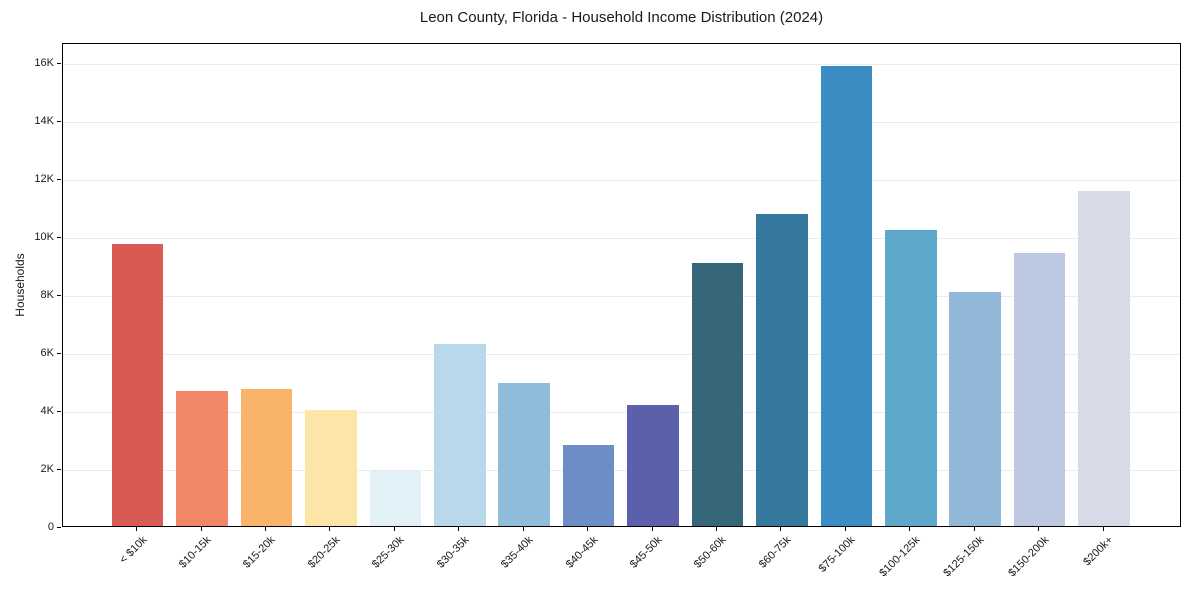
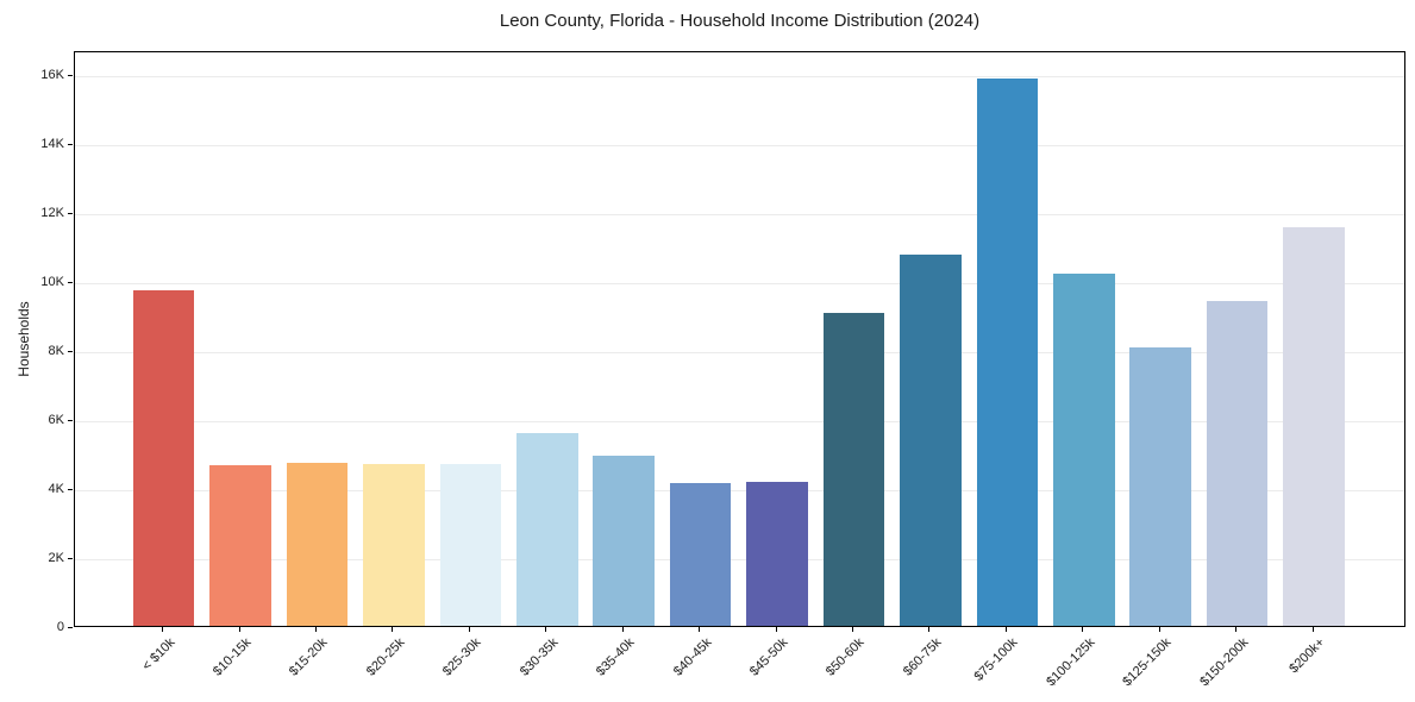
$20-25k: 4.0K -> 4.7K
$25-30k: 1.9K -> 4.7K
$30-35k: 6.3K -> 5.6K
$40-45k: 2.8K -> 4.2K
